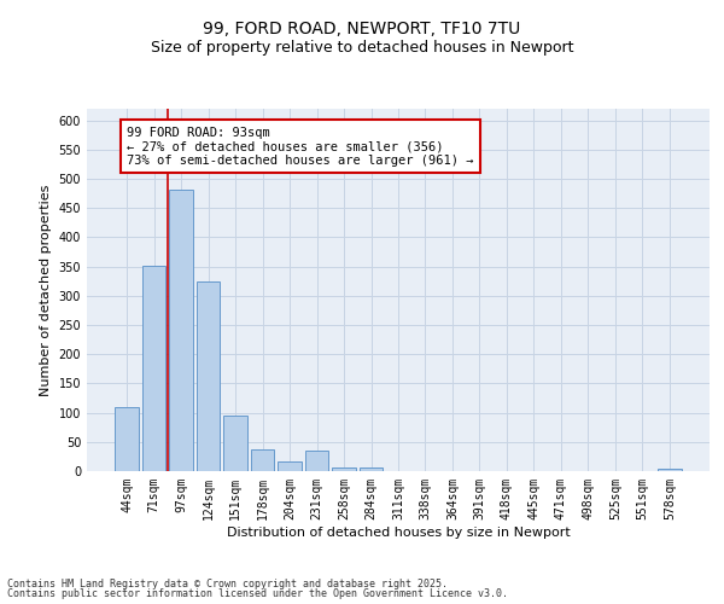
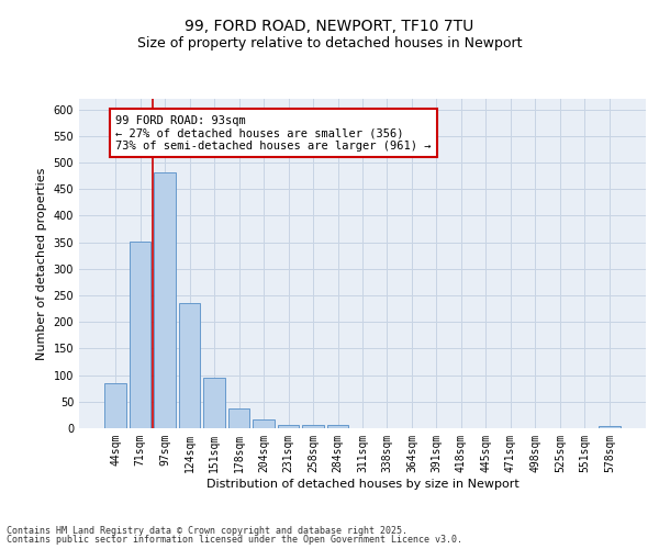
44sqm: 110 -> 85
124sqm: 325 -> 236
231sqm: 35 -> 7
